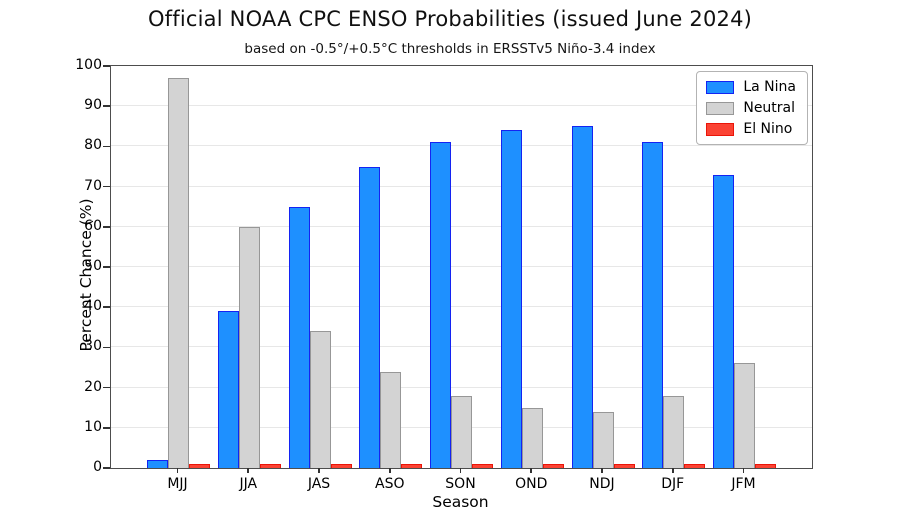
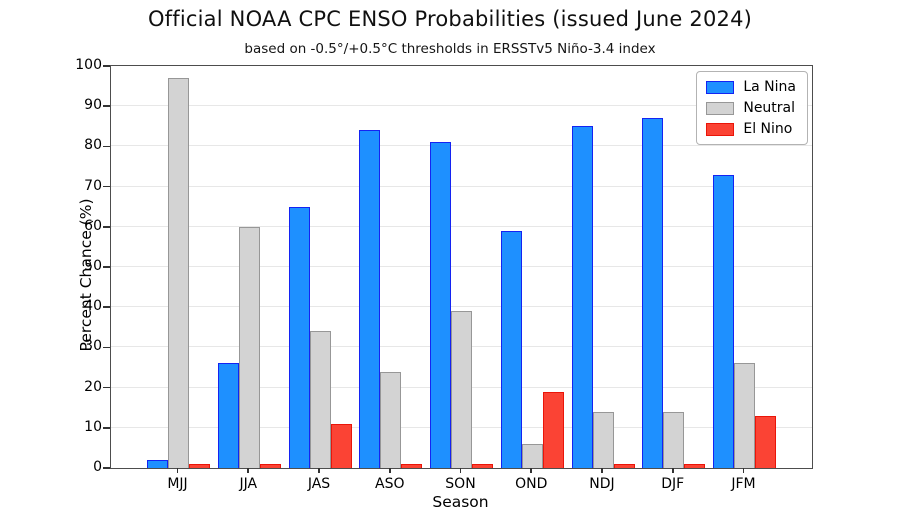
La Nina/JJA: 39 -> 26
El Nino/JAS: 1 -> 11
La Nina/ASO: 75 -> 84
Neutral/SON: 18 -> 39
La Nina/OND: 84 -> 59
Neutral/OND: 15 -> 6
El Nino/OND: 1 -> 19
La Nina/DJF: 81 -> 87
Neutral/DJF: 18 -> 14
El Nino/JFM: 1 -> 13
